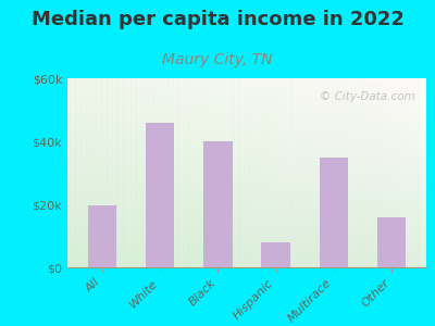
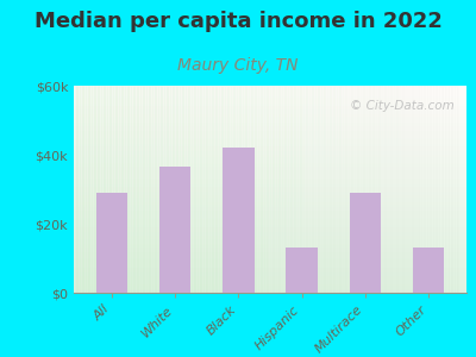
All: $19.5k -> $29.0k
White: $46.0k -> $36.5k
Black: $40.0k -> $42.0k
Hispanic: $8.0k -> $13.0k
Multirace: $35.0k -> $29.0k
Other: $16.0k -> $13.0k
